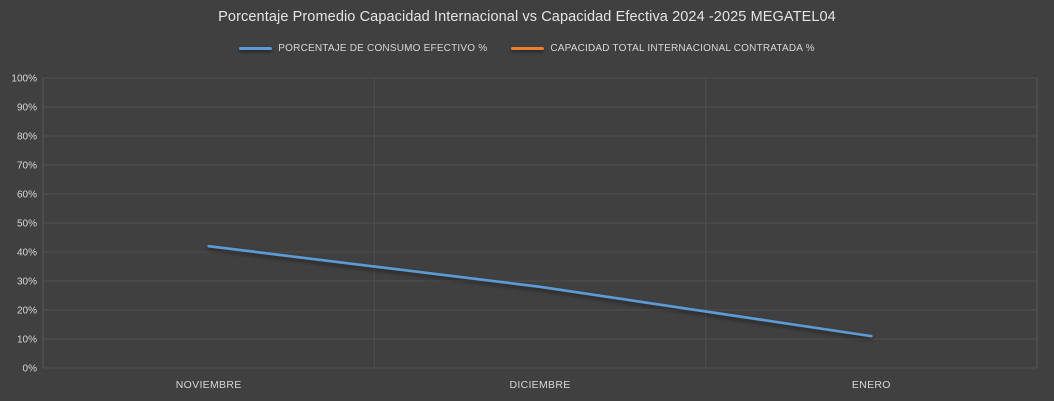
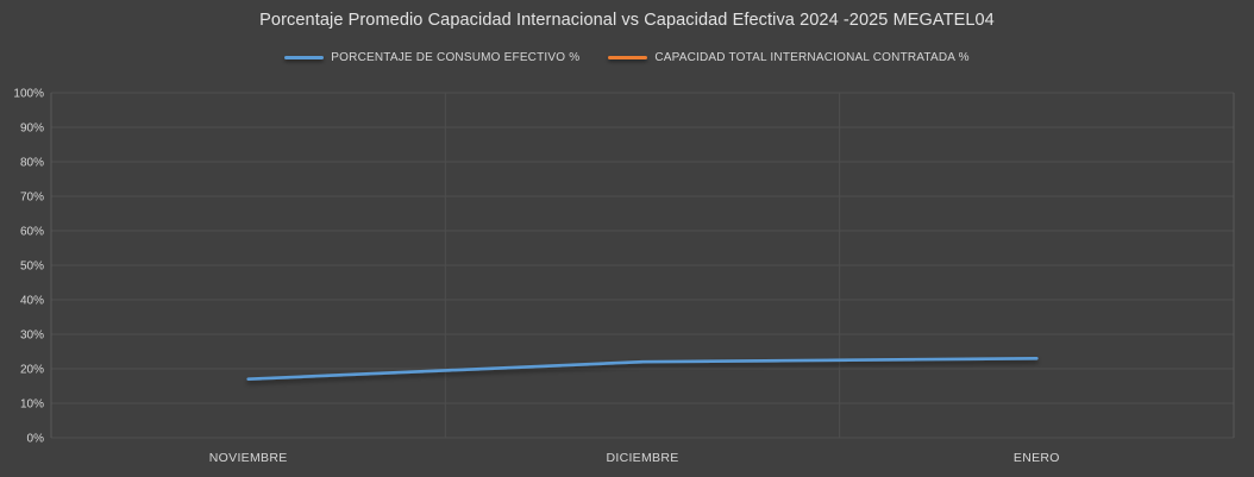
PORCENTAJE DE CONSUMO EFECTIVO %/NOVIEMBRE: 42% -> 17%
PORCENTAJE DE CONSUMO EFECTIVO %/DICIEMBRE: 28% -> 22%
PORCENTAJE DE CONSUMO EFECTIVO %/ENERO: 11% -> 23%
